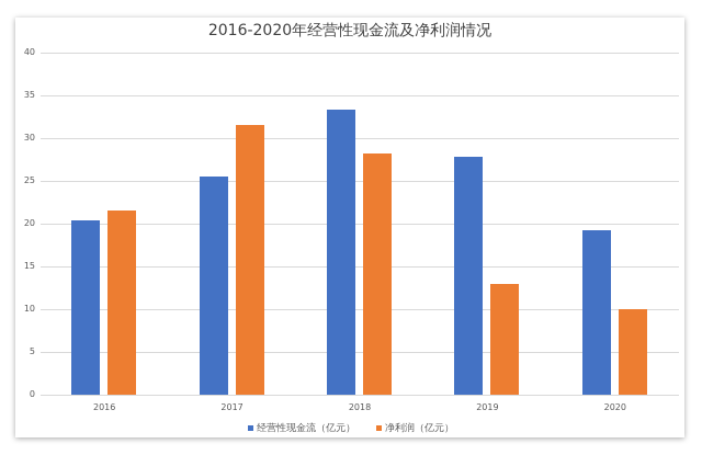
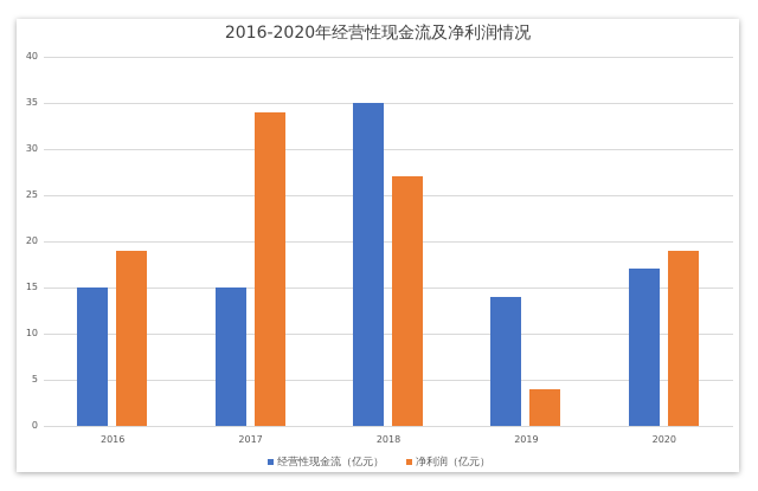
经营性现金流（亿元）/2016: 20 -> 15
净利润（亿元）/2016: 22 -> 19
经营性现金流（亿元）/2017: 26 -> 15
净利润（亿元）/2017: 32 -> 34
经营性现金流（亿元）/2018: 33 -> 35
净利润（亿元）/2018: 28 -> 27
经营性现金流（亿元）/2019: 28 -> 14
净利润（亿元）/2019: 13 -> 4
经营性现金流（亿元）/2020: 19 -> 17
净利润（亿元）/2020: 10 -> 19
